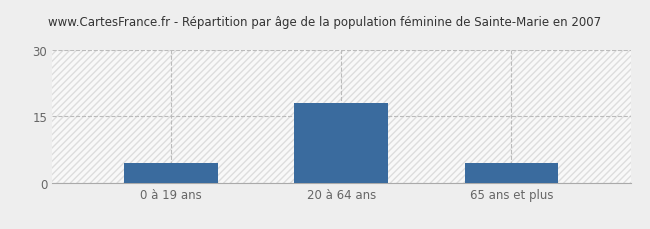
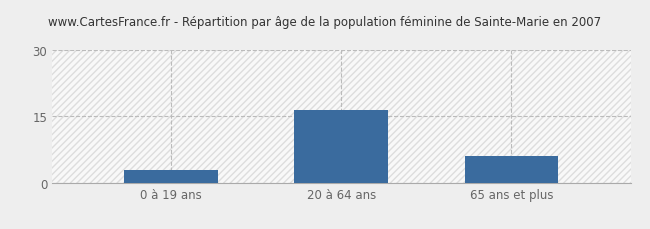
0 à 19 ans: 4.5 -> 3.0
20 à 64 ans: 18.0 -> 16.5
65 ans et plus: 4.5 -> 6.0
